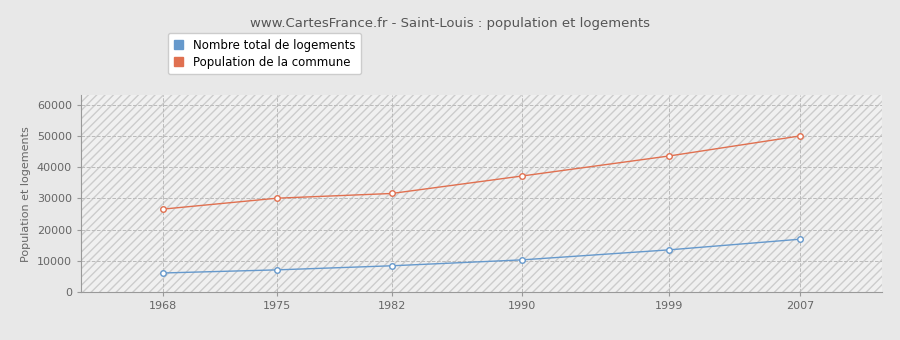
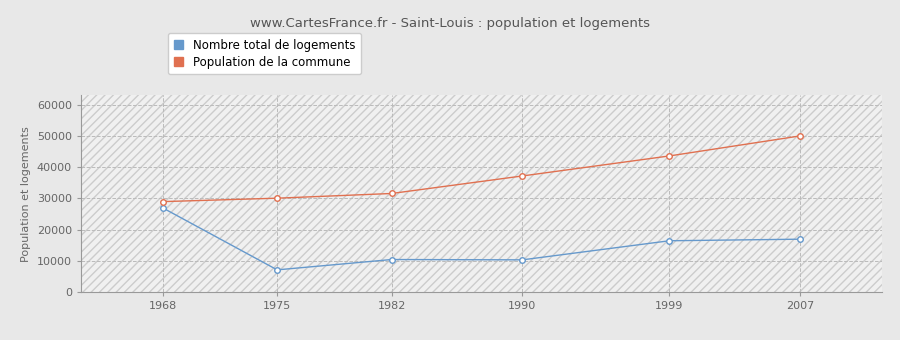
Nombre total de logements/1968: 6200 -> 27000
Population de la commune/1968: 26600 -> 29000
Nombre total de logements/1982: 8500 -> 10500
Nombre total de logements/1999: 13600 -> 16500
